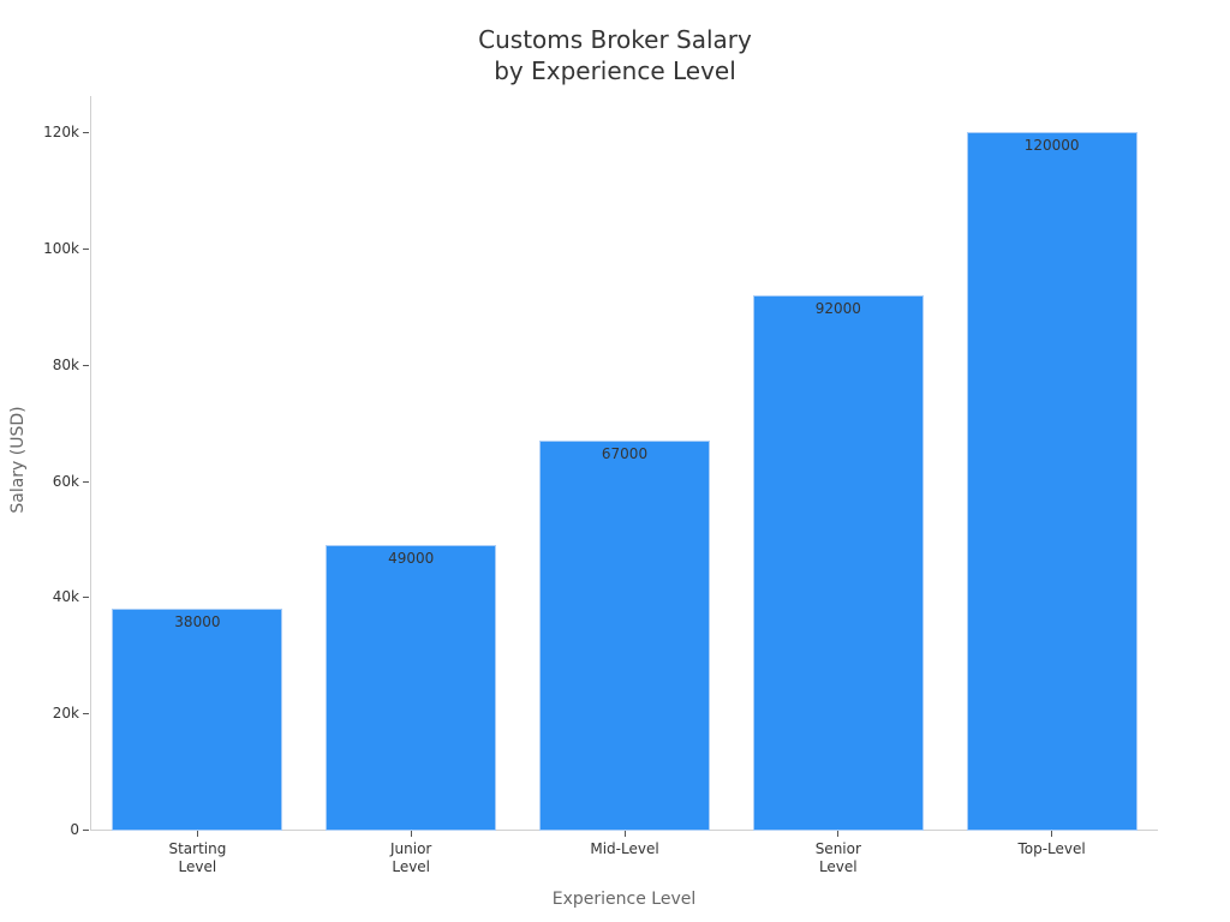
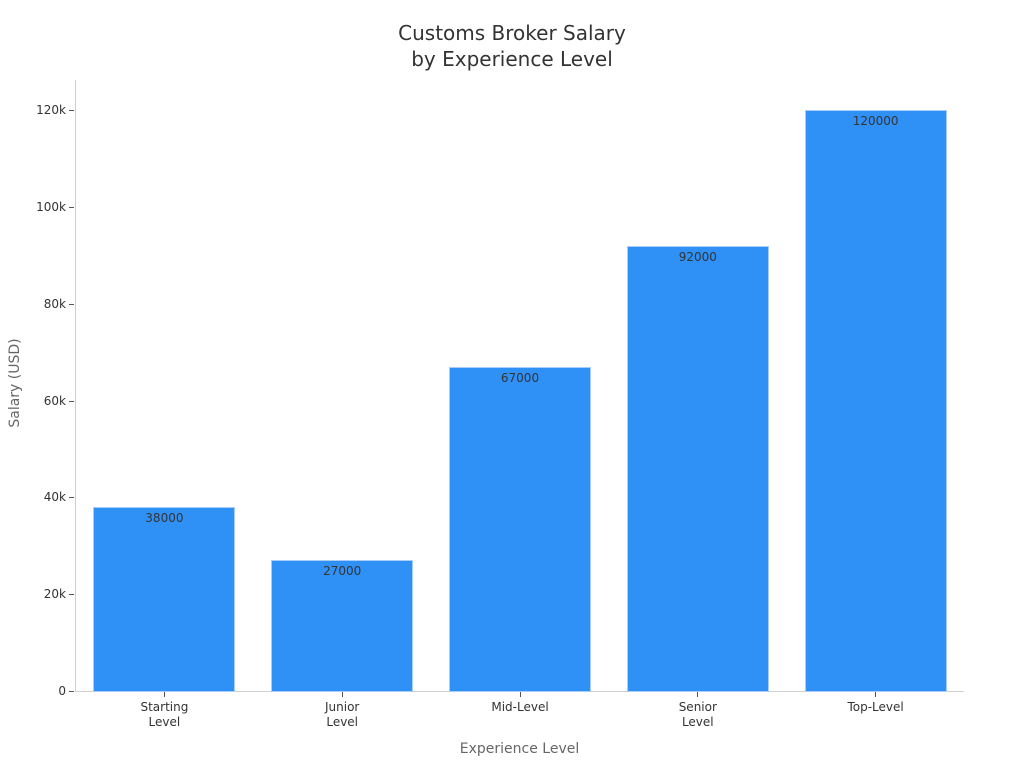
Junior Level: 49000 -> 27000
